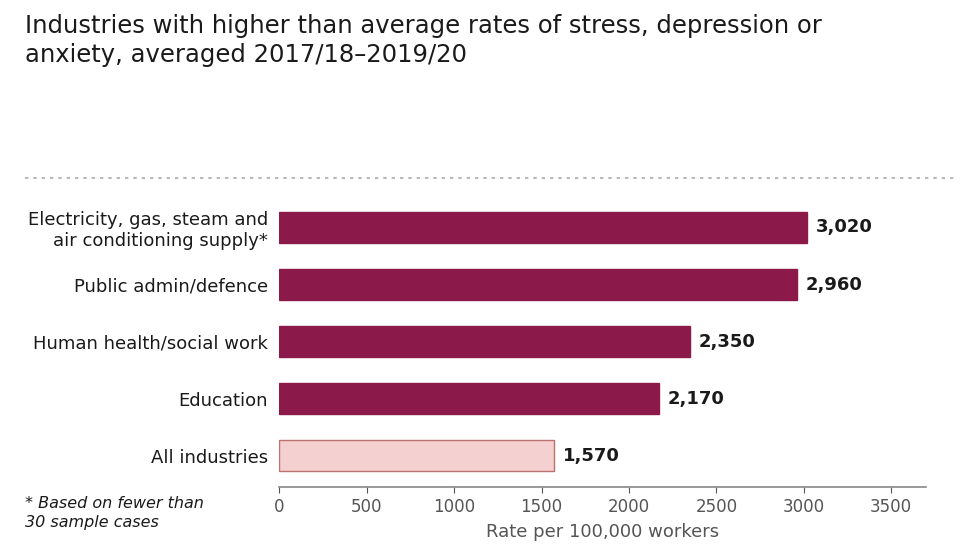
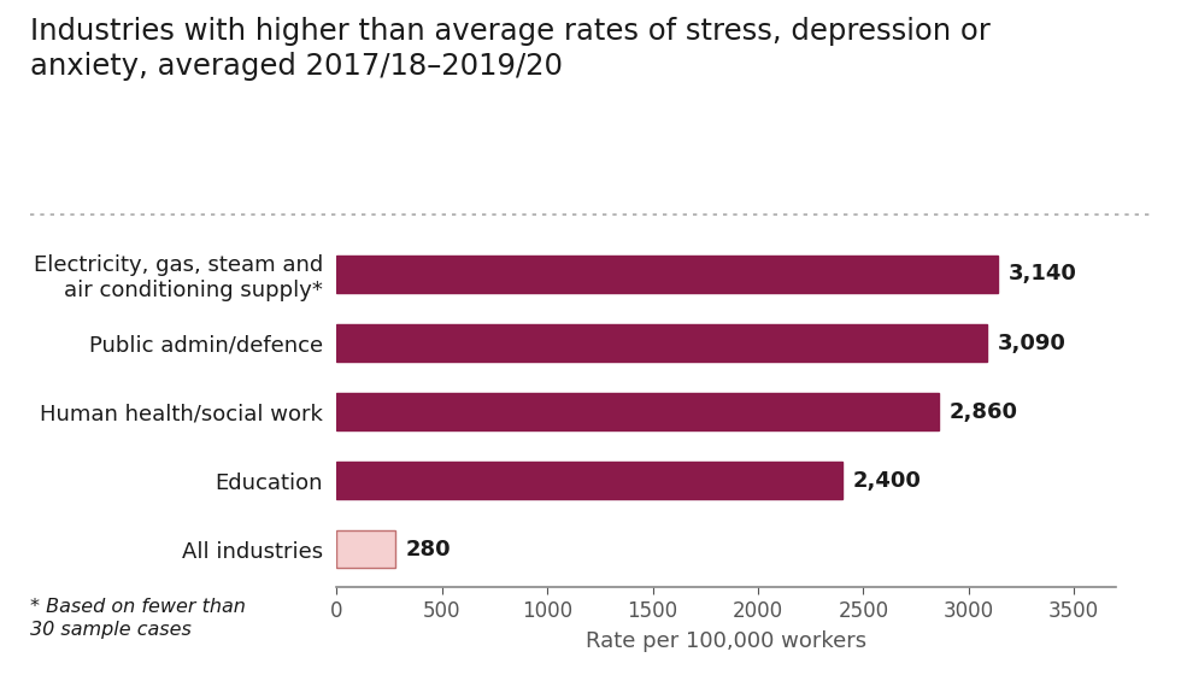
Electricity, gas, steam and air conditioning supply*: 3,020 -> 3,140
Public admin/defence: 2,960 -> 3,090
Human health/social work: 2,350 -> 2,860
Education: 2,170 -> 2,400
All industries: 1,570 -> 280
